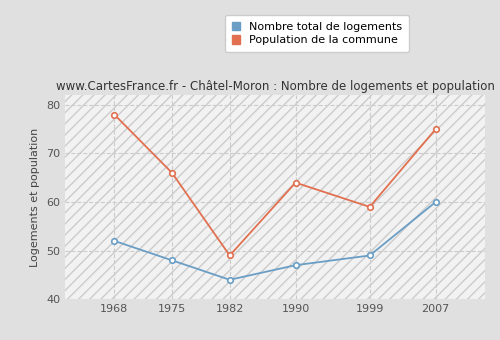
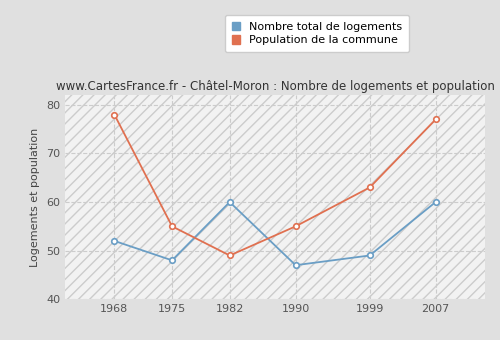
Population de la commune/1975: 66 -> 55
Nombre total de logements/1982: 44 -> 60
Population de la commune/1990: 64 -> 55
Population de la commune/1999: 59 -> 63
Population de la commune/2007: 75 -> 77
